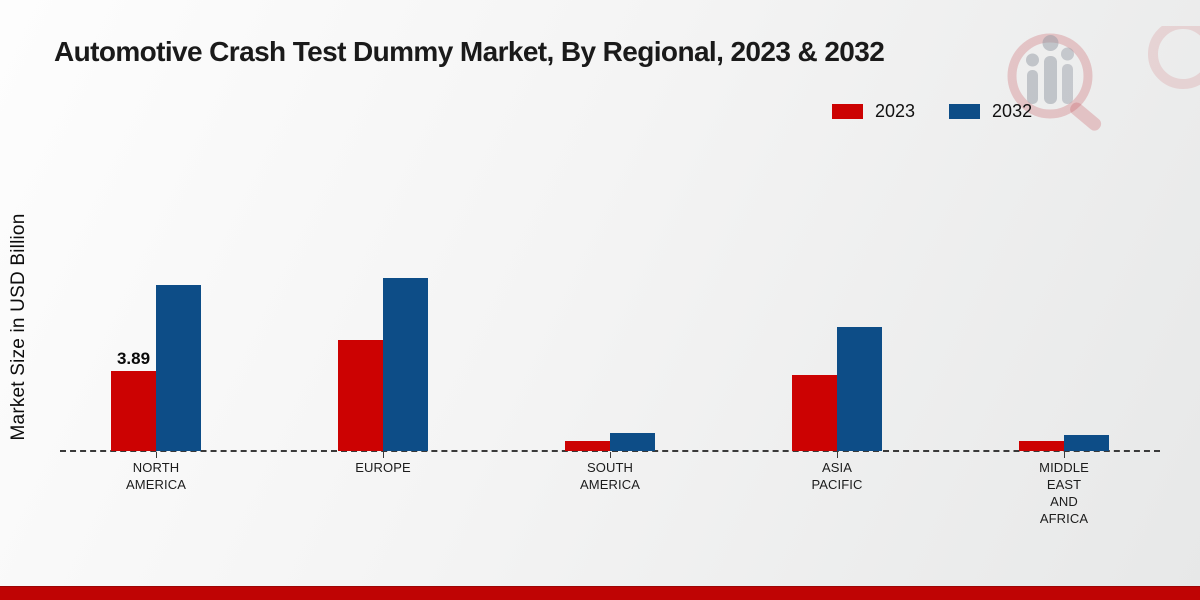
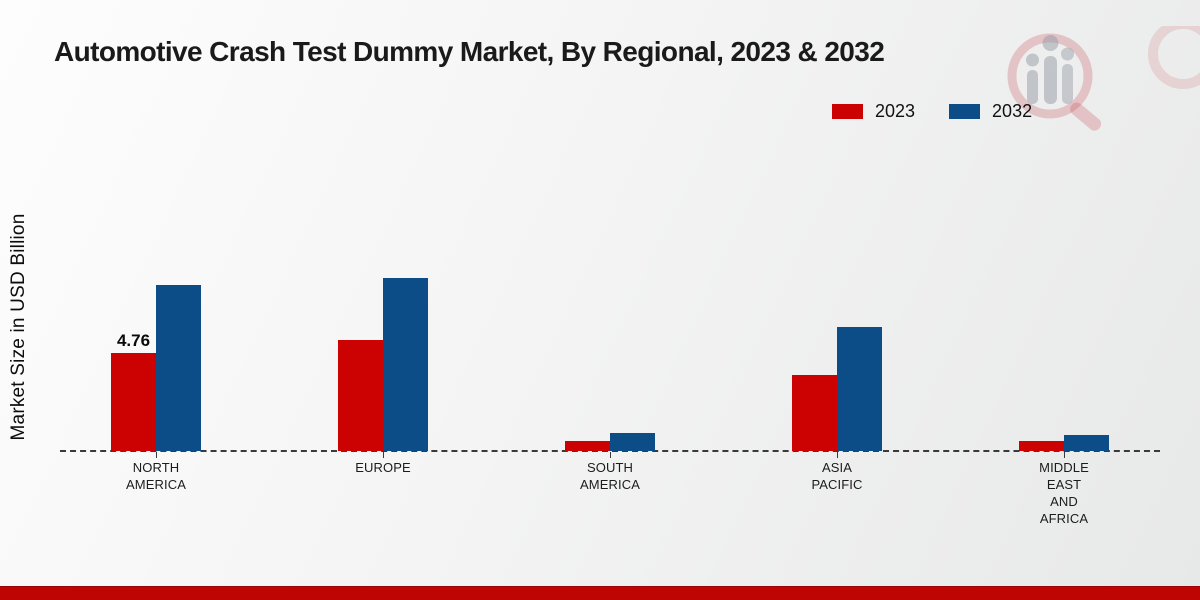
2023/NORTH AMERICA: 3.89 -> 4.76
